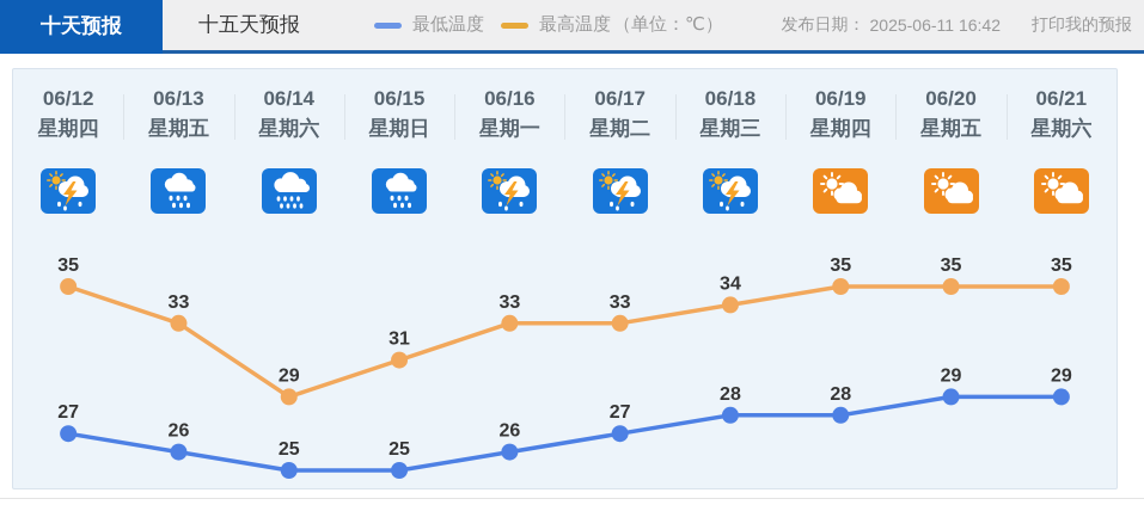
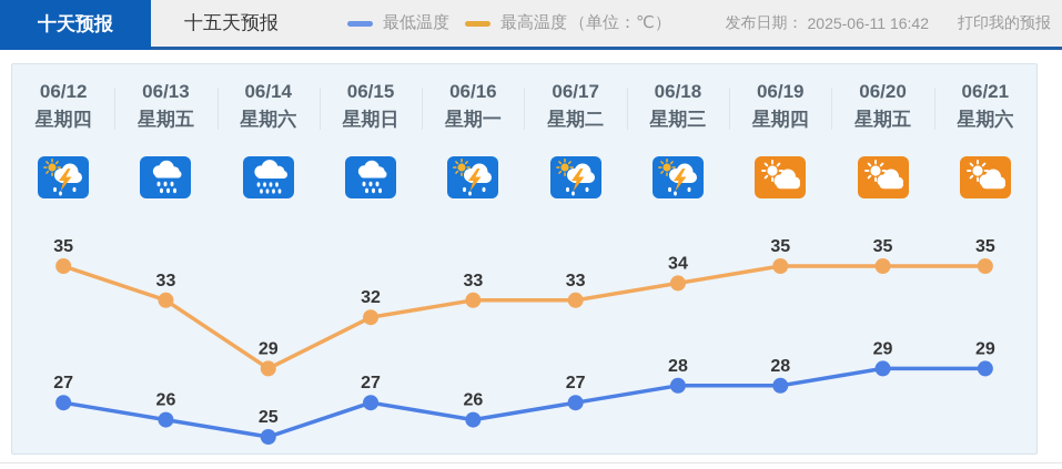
最高温度/06/15: 31 -> 32
最低温度/06/15: 25 -> 27
